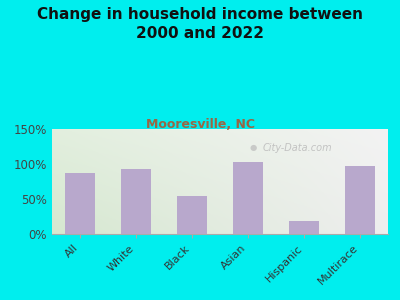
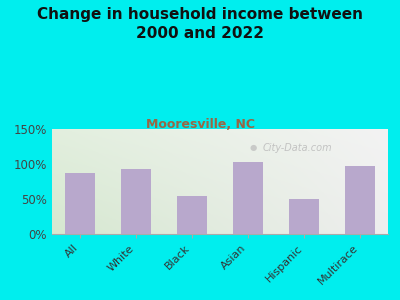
Hispanic: 18% -> 50%
